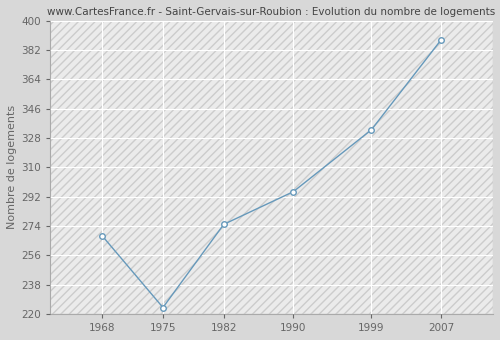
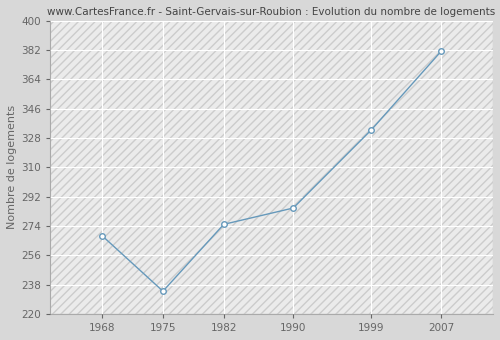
1975: 224 -> 234
1990: 295 -> 285
2007: 388 -> 381
